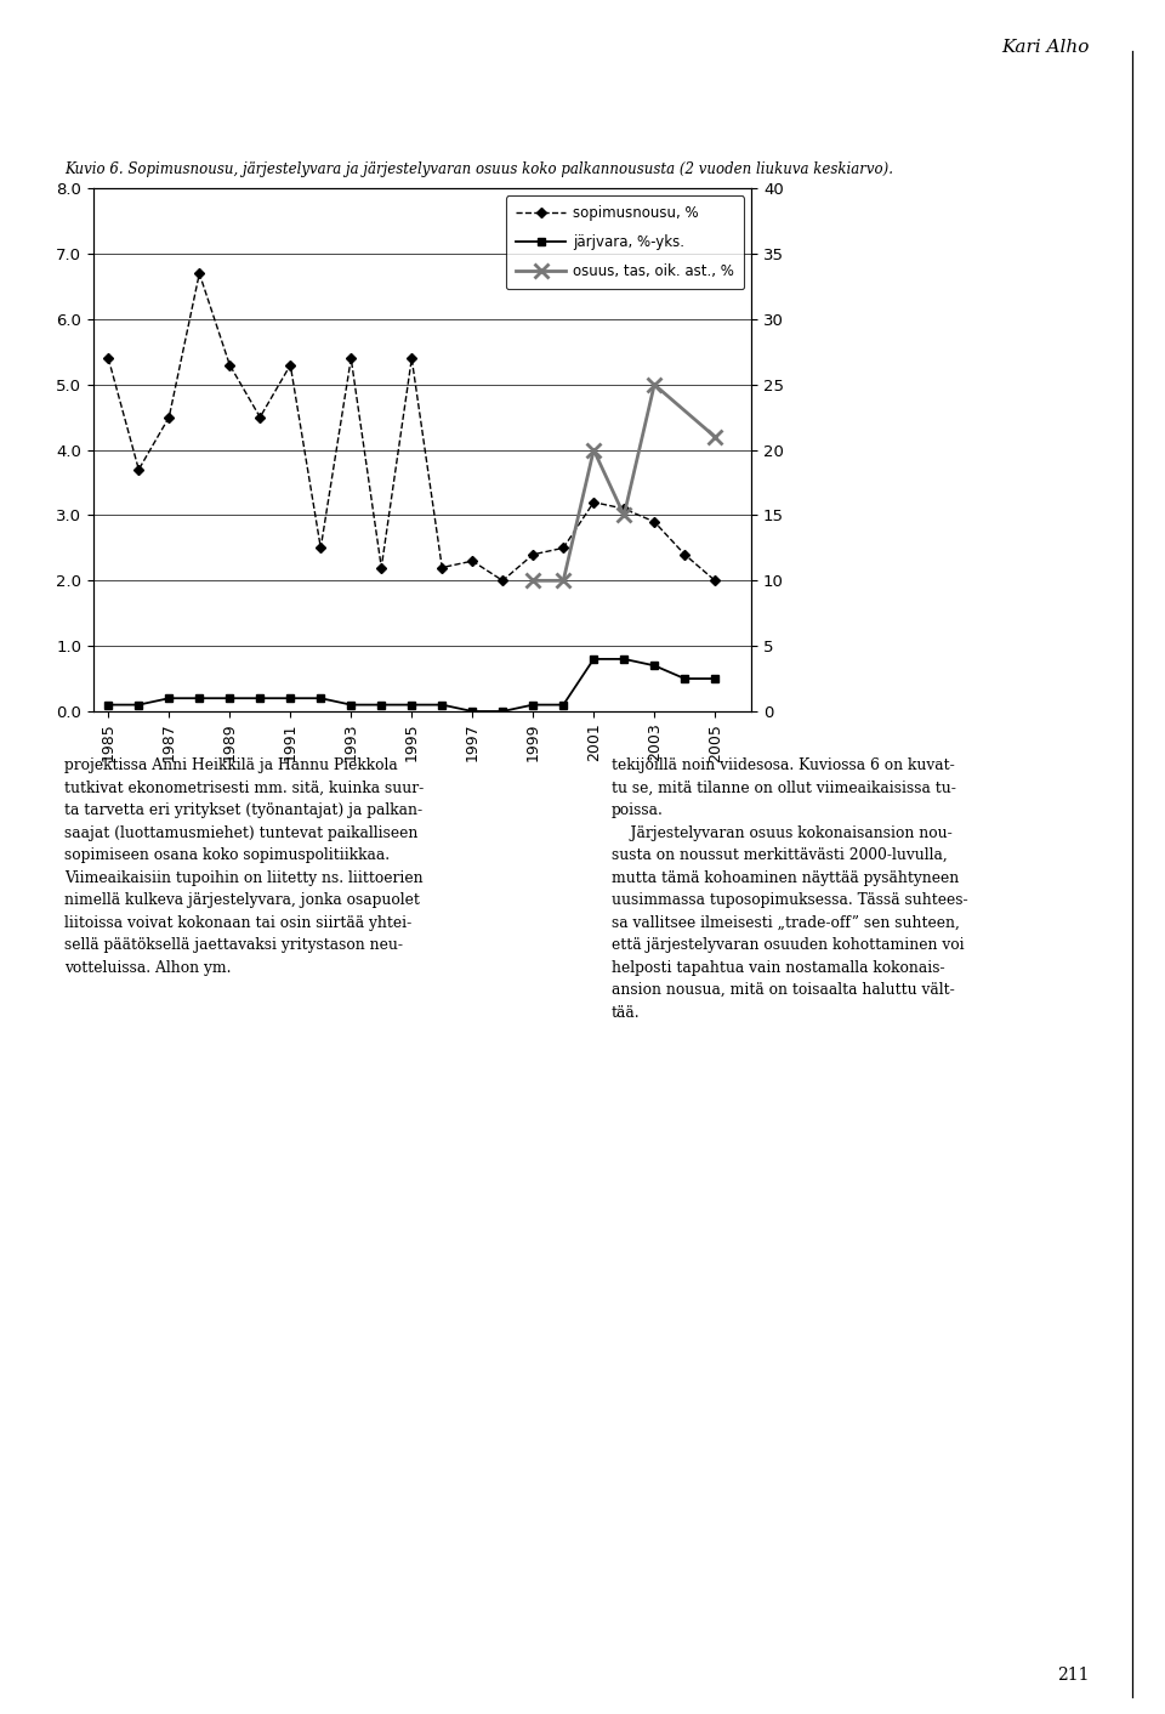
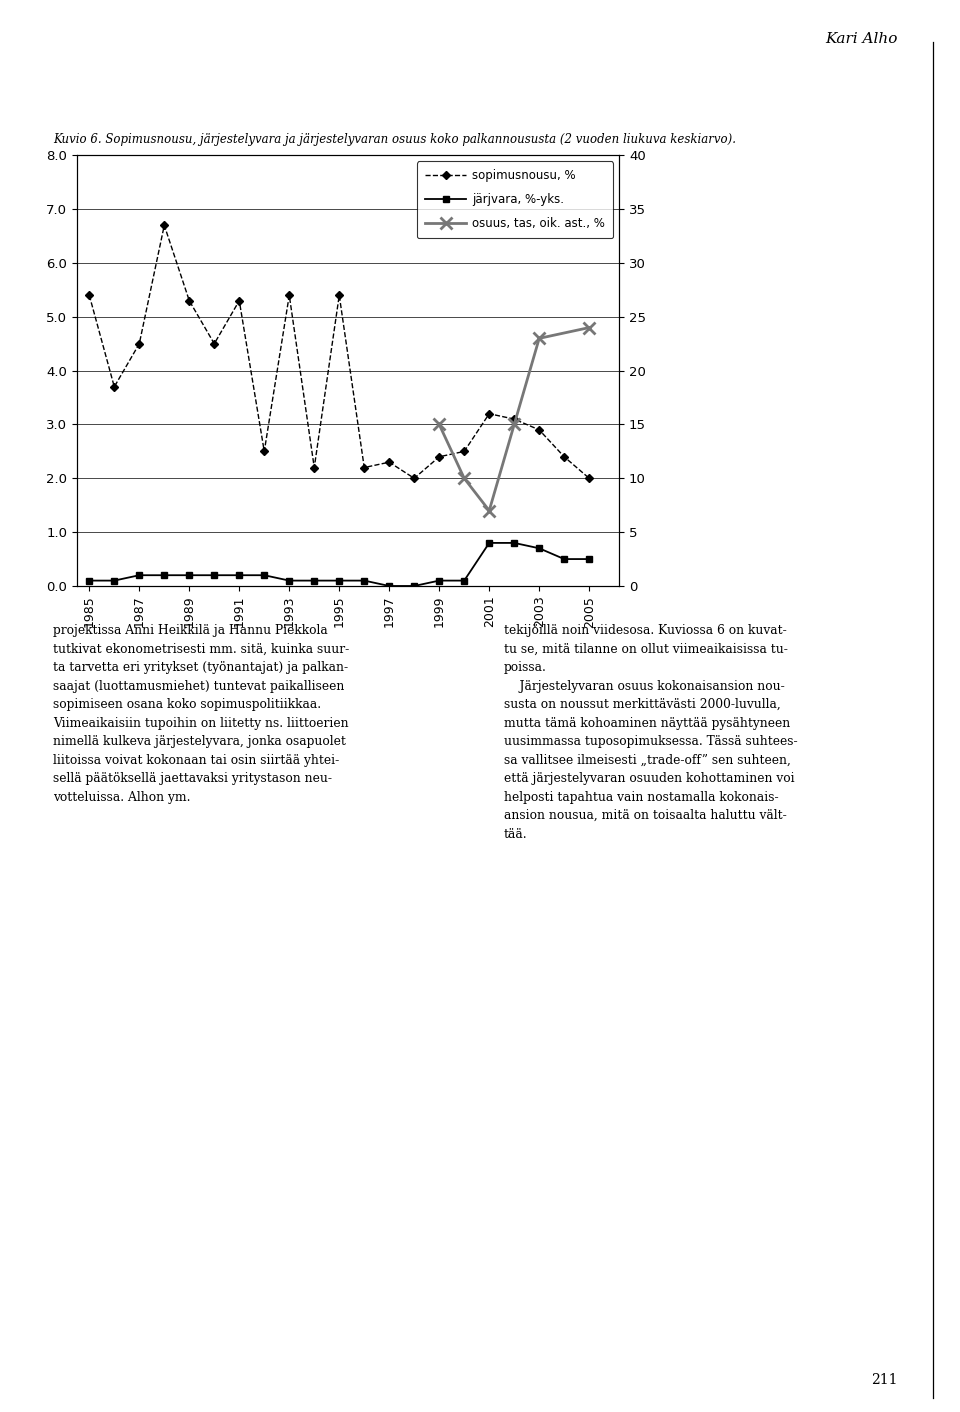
osuus, tas, oik. ast., %/1999: 10 -> 15
osuus, tas, oik. ast., %/2001: 20 -> 7
osuus, tas, oik. ast., %/2003: 25 -> 23
osuus, tas, oik. ast., %/2005: 21 -> 24
